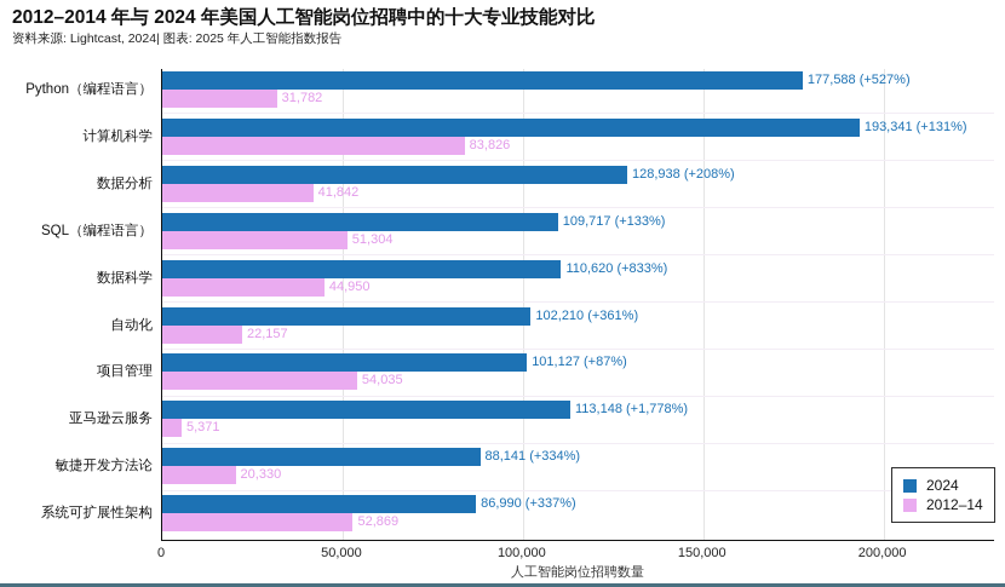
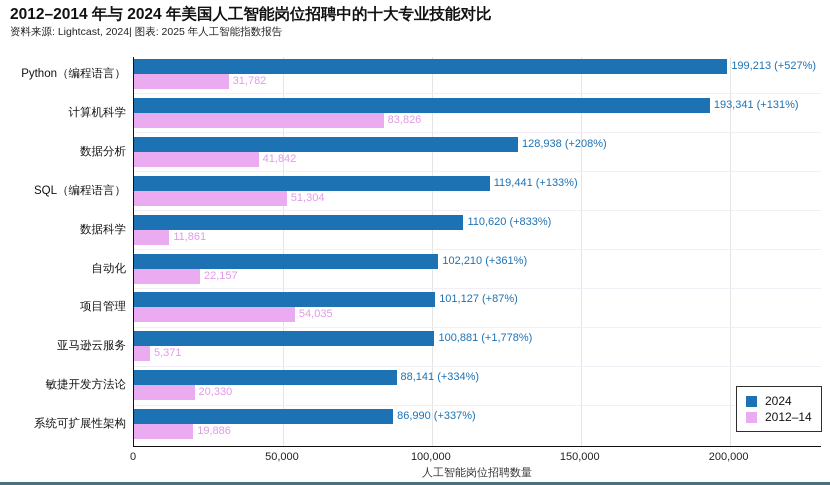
2024/Python（编程语言）: 177,588 -> 199,213
2024/SQL（编程语言）: 109,717 -> 119,441
2012–14/数据科学: 44,950 -> 11,861
2024/亚马逊云服务: 113,148 -> 100,881
2012–14/系统可扩展性架构: 52,869 -> 19,886
